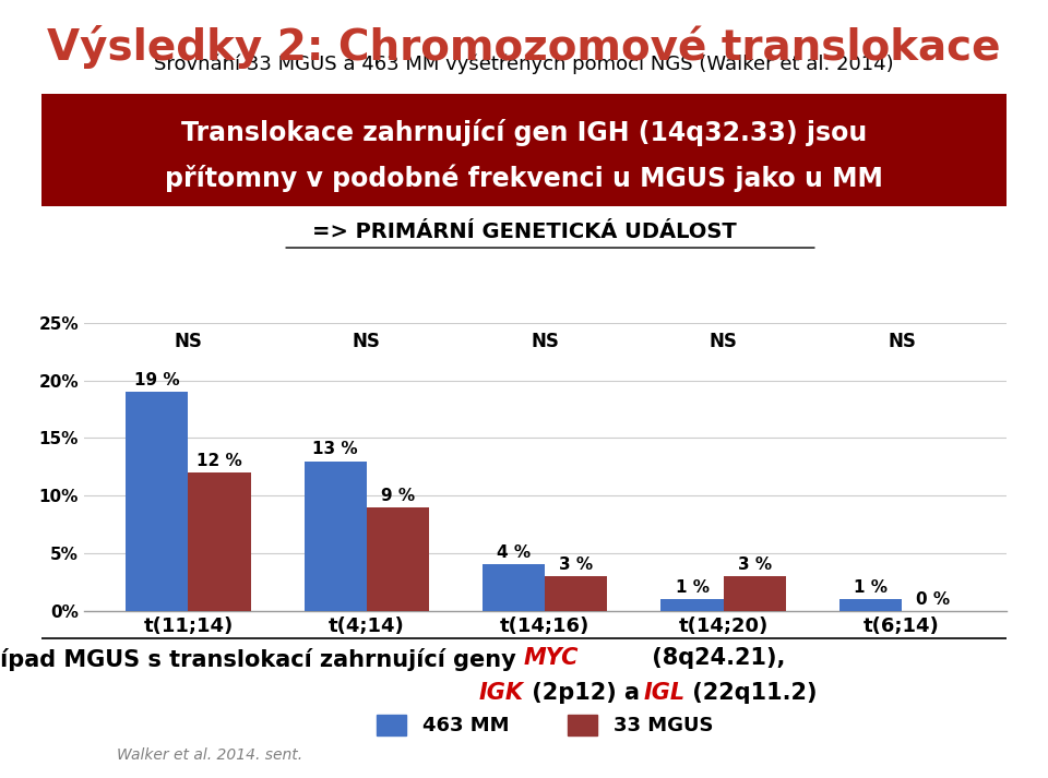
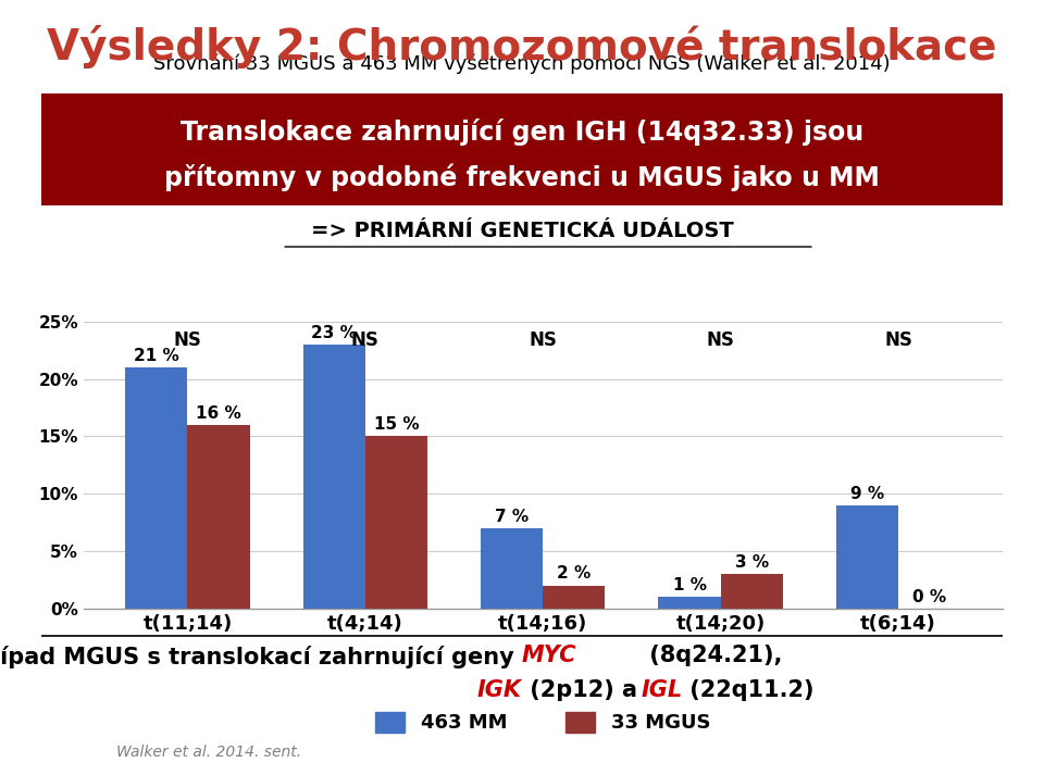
463 MM/t(11;14): 19 -> 21
33 MGUS/t(11;14): 12 -> 16
463 MM/t(4;14): 13 -> 23
33 MGUS/t(4;14): 9 -> 15
463 MM/t(14;16): 4 -> 7
33 MGUS/t(14;16): 3 -> 2
463 MM/t(6;14): 1 -> 9
